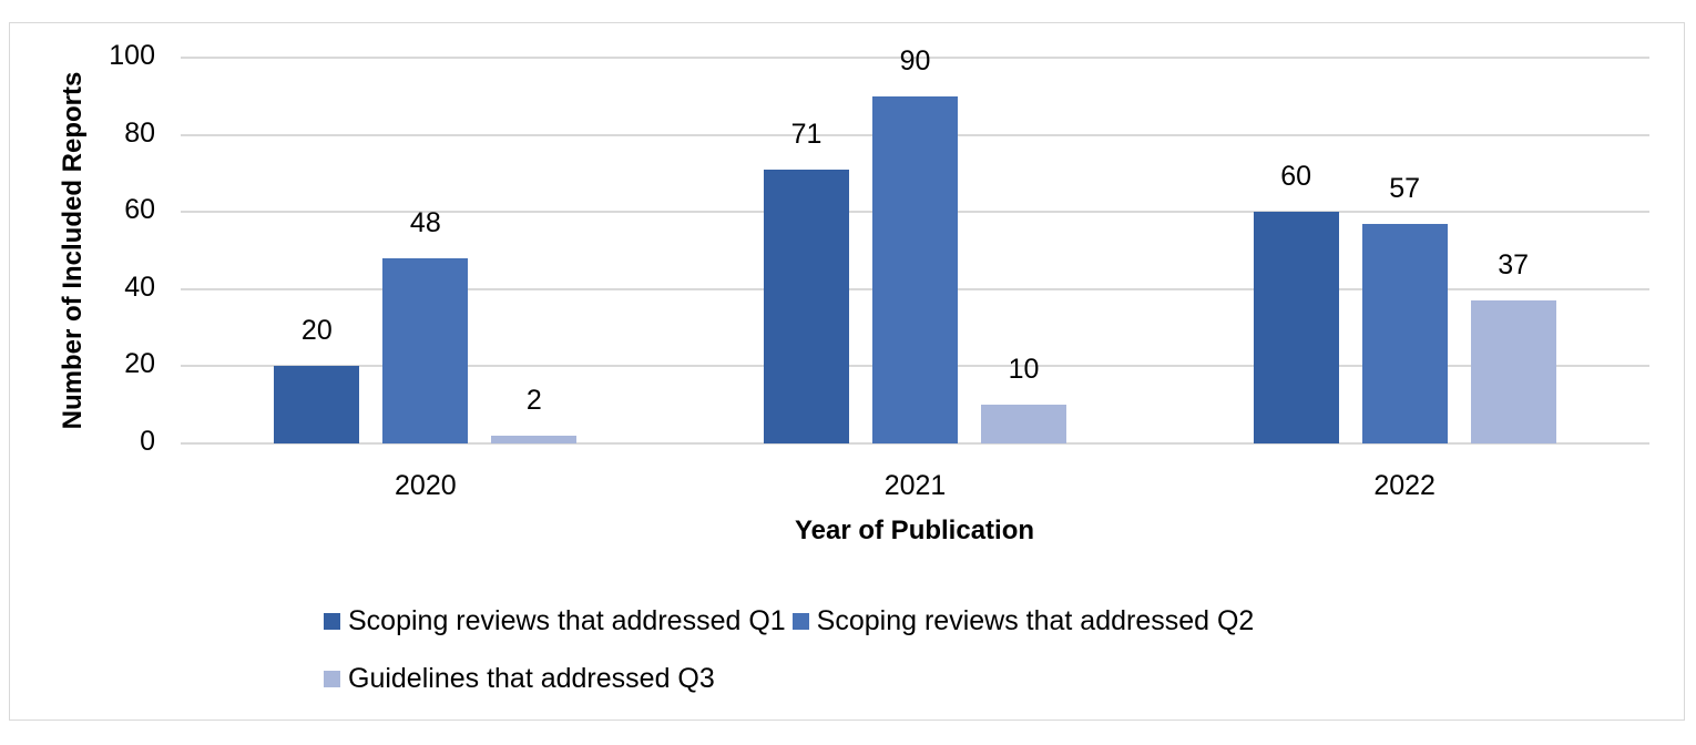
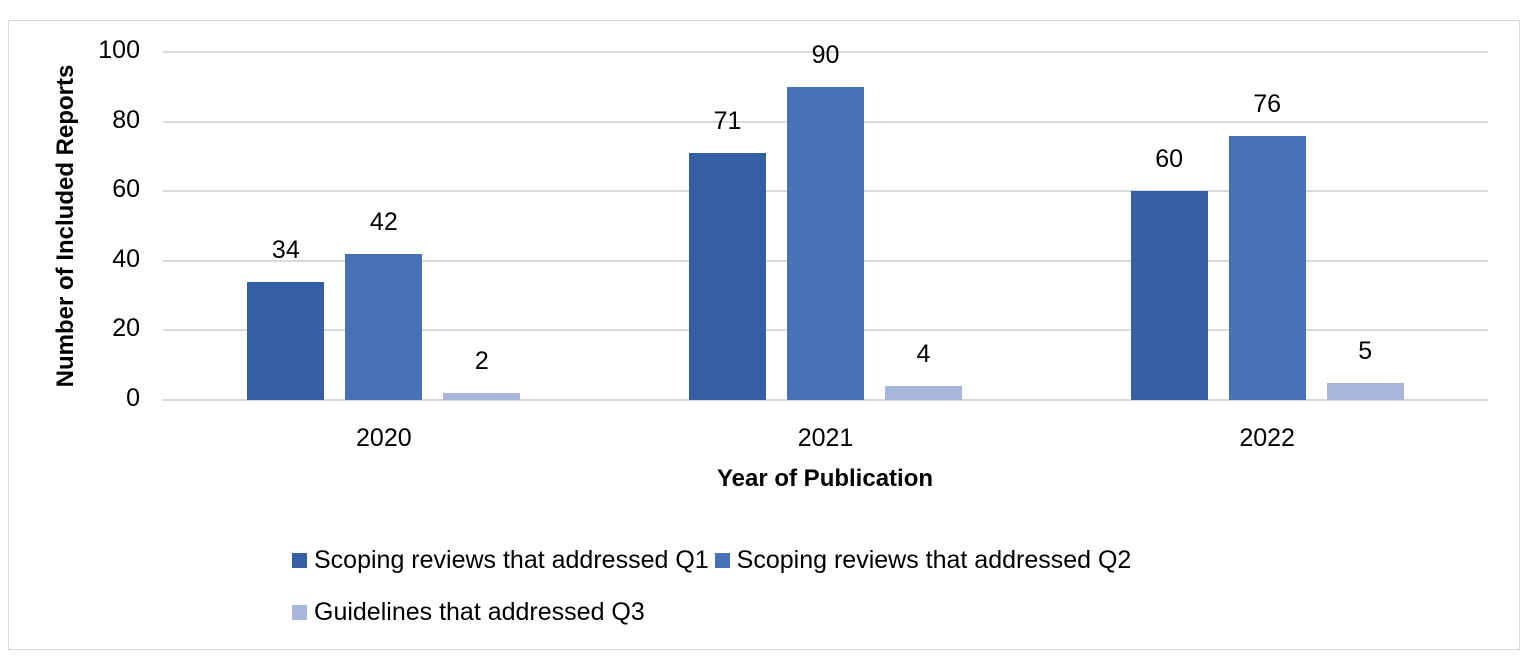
Scoping reviews that addressed Q1/2020: 20 -> 34
Scoping reviews that addressed Q2/2020: 48 -> 42
Guidelines that addressed Q3/2021: 10 -> 4
Scoping reviews that addressed Q2/2022: 57 -> 76
Guidelines that addressed Q3/2022: 37 -> 5
